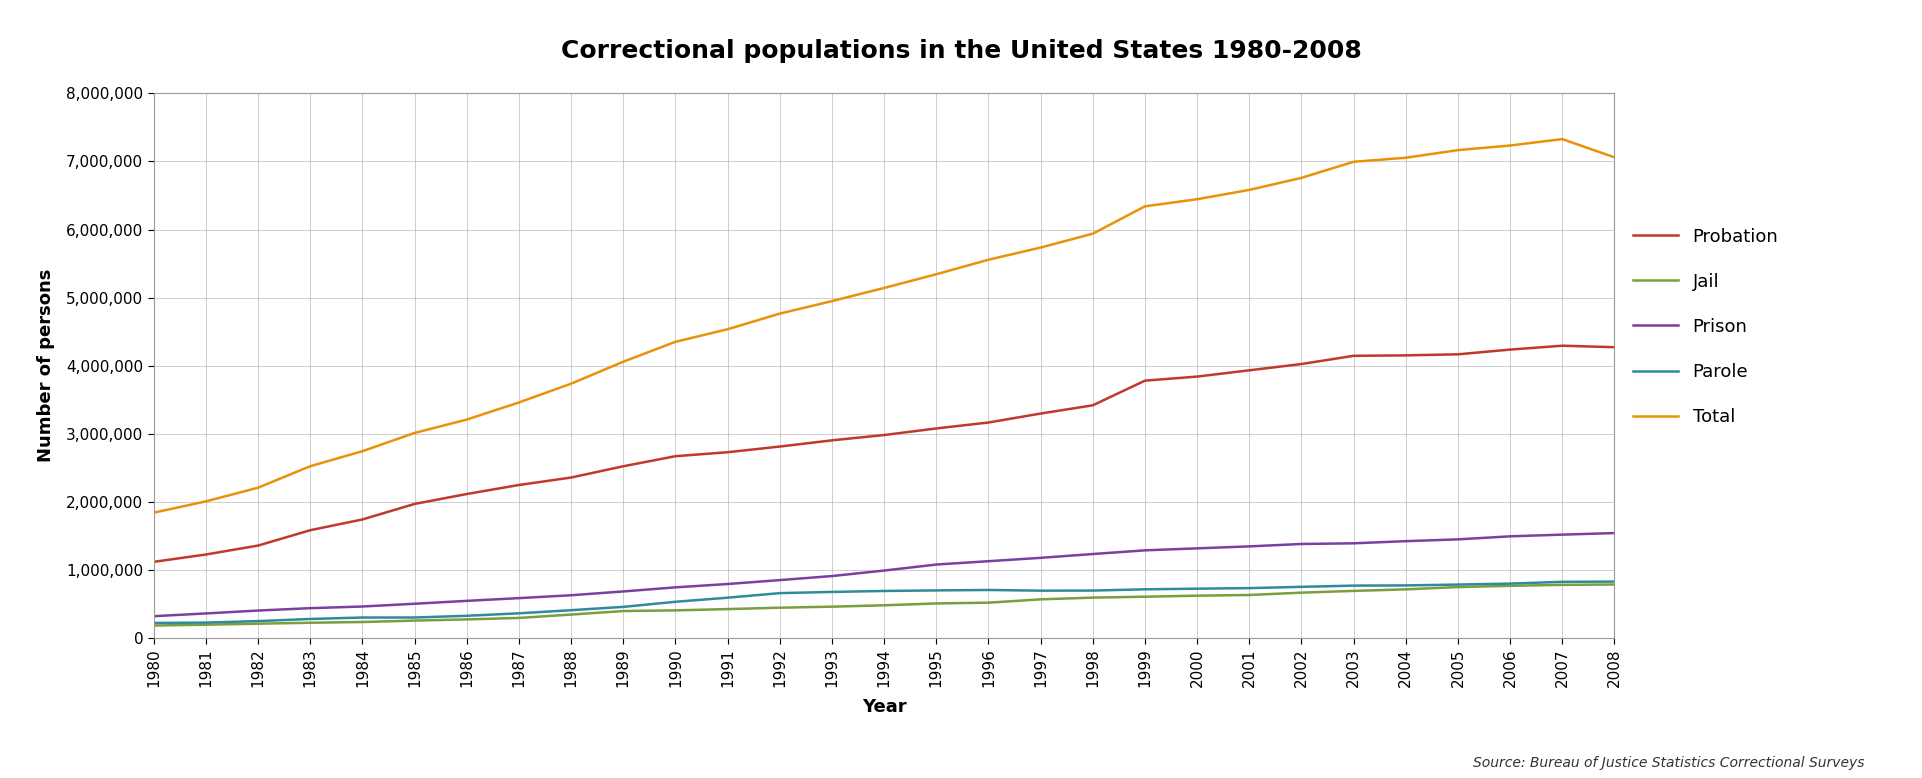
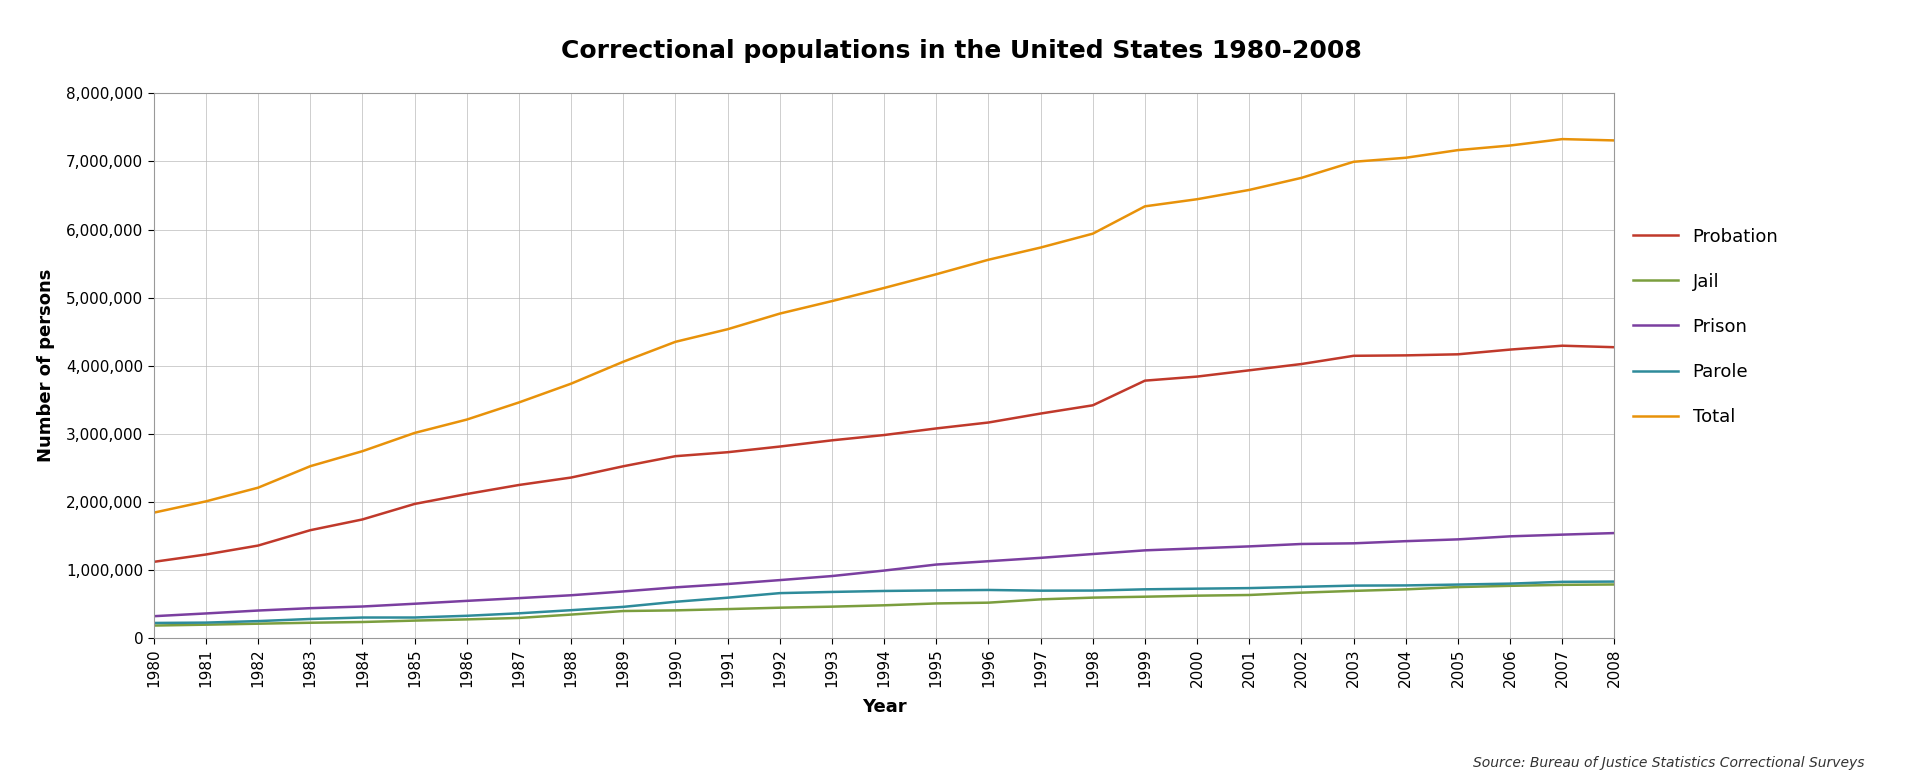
Total/2008: 7,060,000 -> 7,310,000
